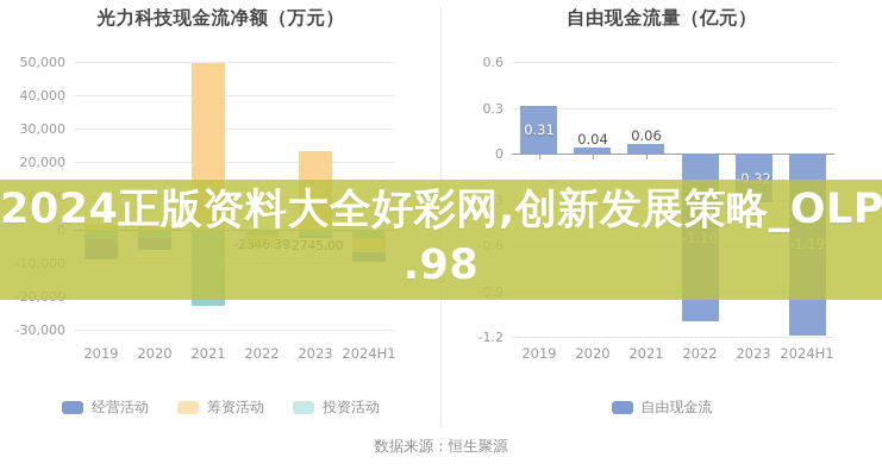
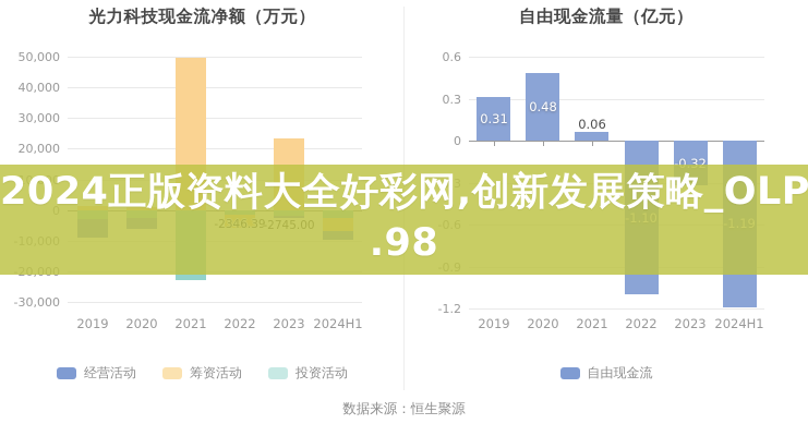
自由现金流量（亿元）/2020: 0.04 -> 0.48
